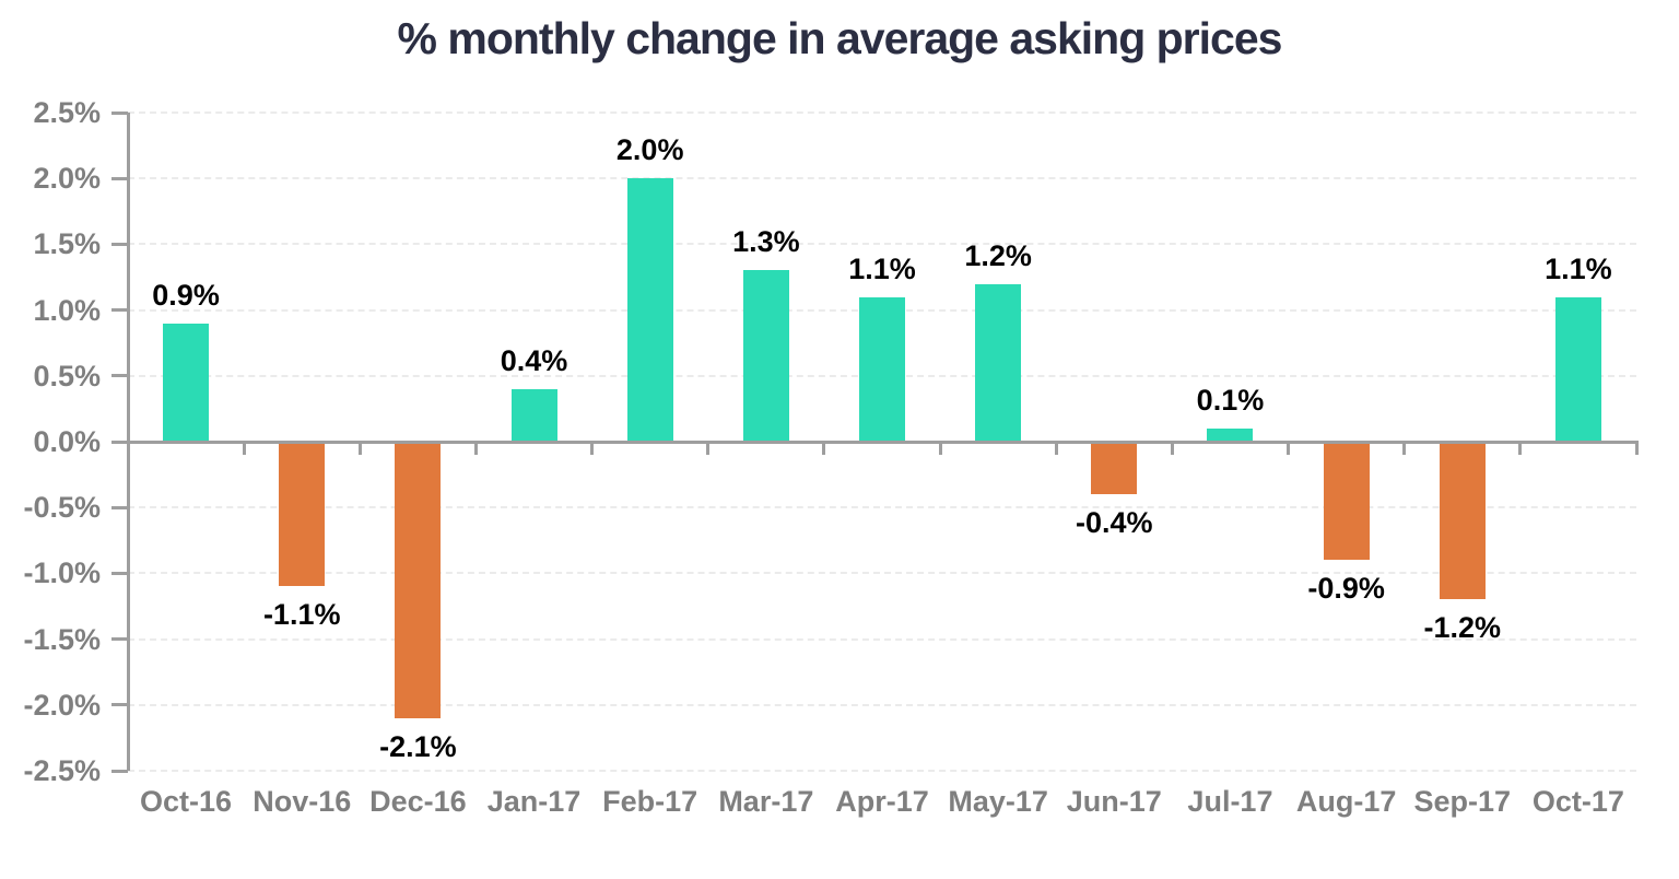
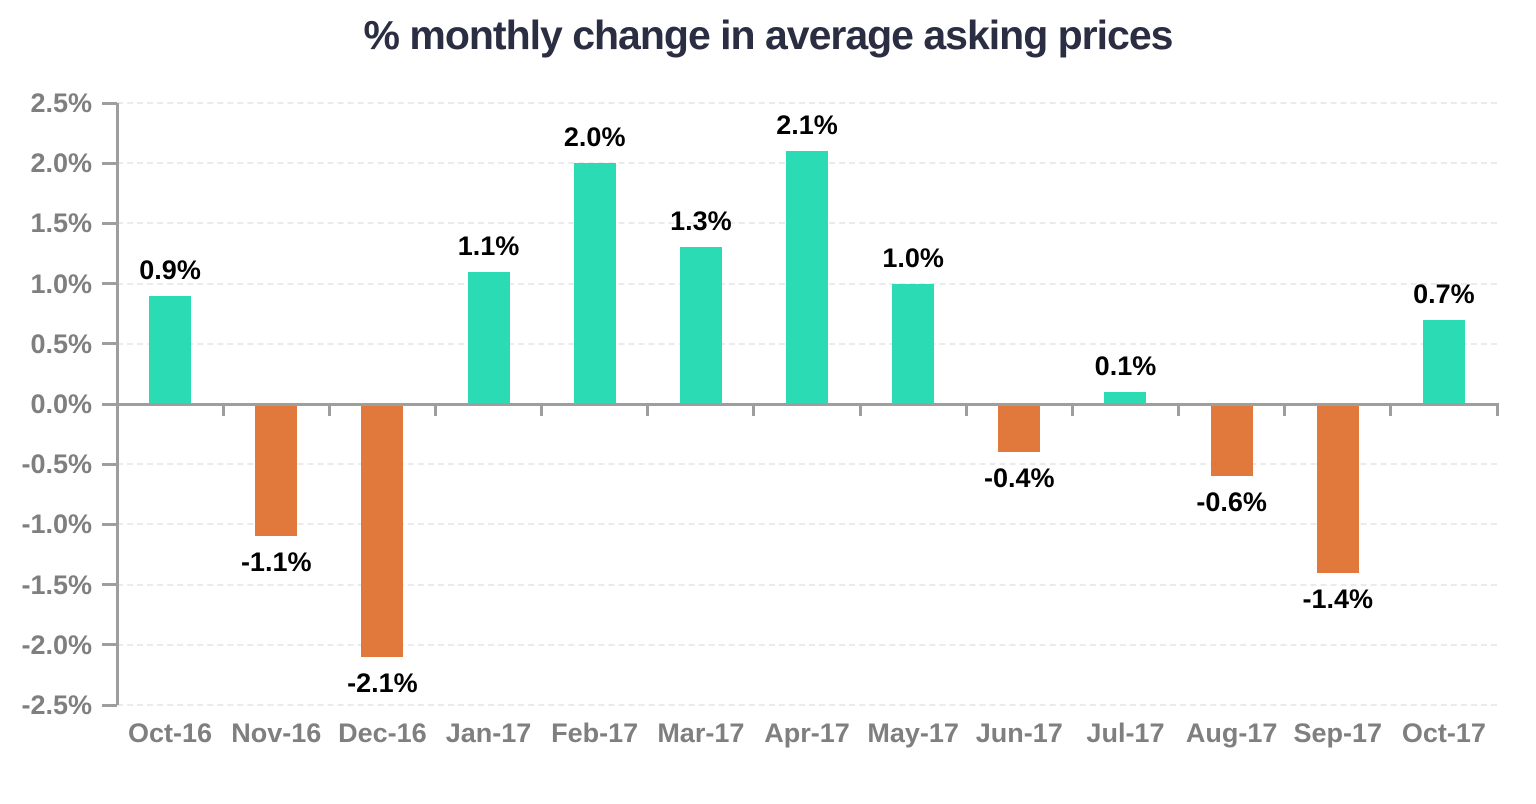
Jan-17: 0.4% -> 1.1%
Apr-17: 1.1% -> 2.1%
May-17: 1.2% -> 1.0%
Aug-17: -0.9% -> -0.6%
Sep-17: -1.2% -> -1.4%
Oct-17: 1.1% -> 0.7%
